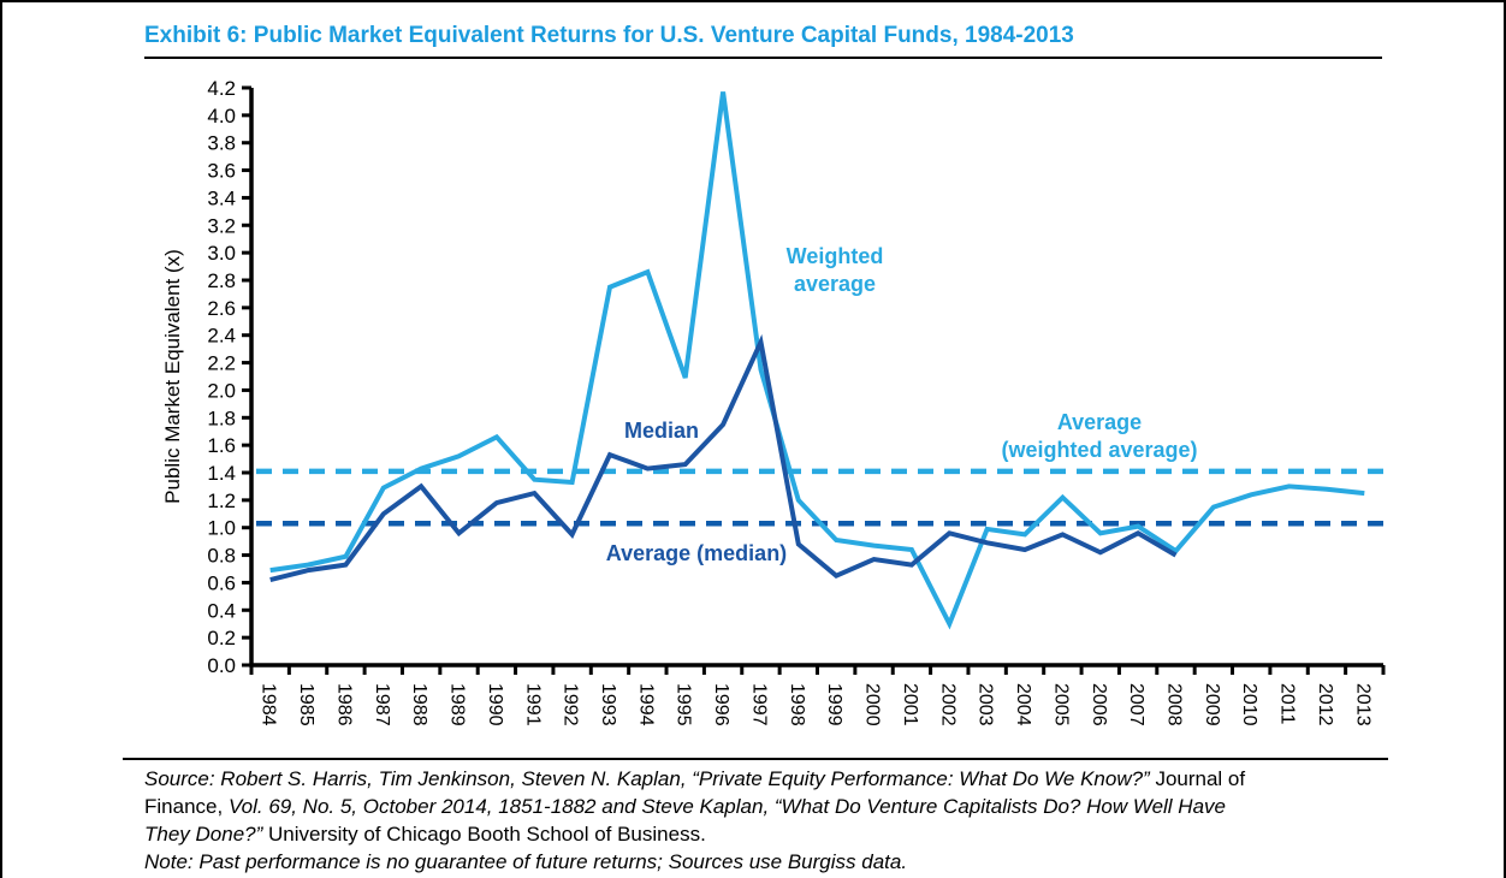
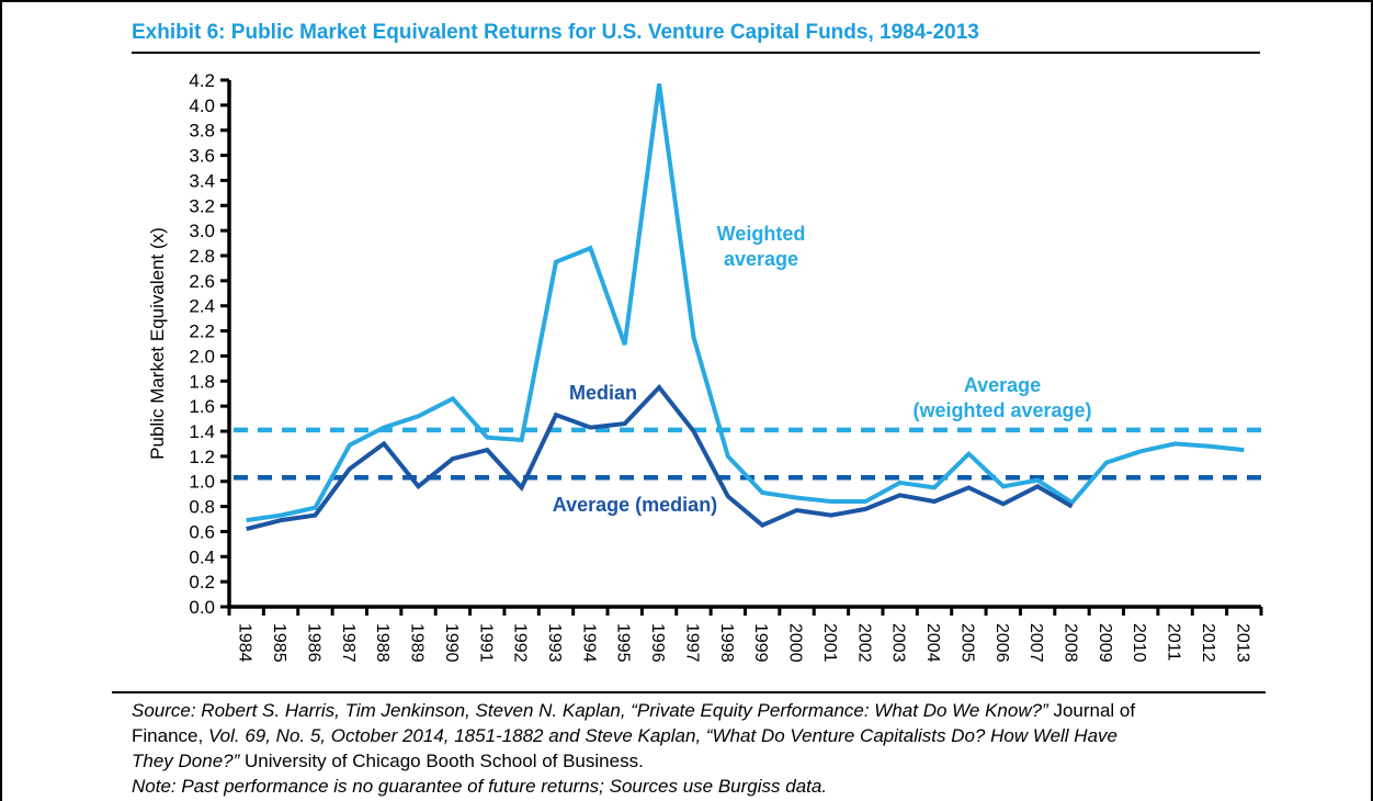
Median/1997: 2.35 -> 1.40
Weighted average/2002: 0.30 -> 0.84
Median/2002: 0.96 -> 0.78
